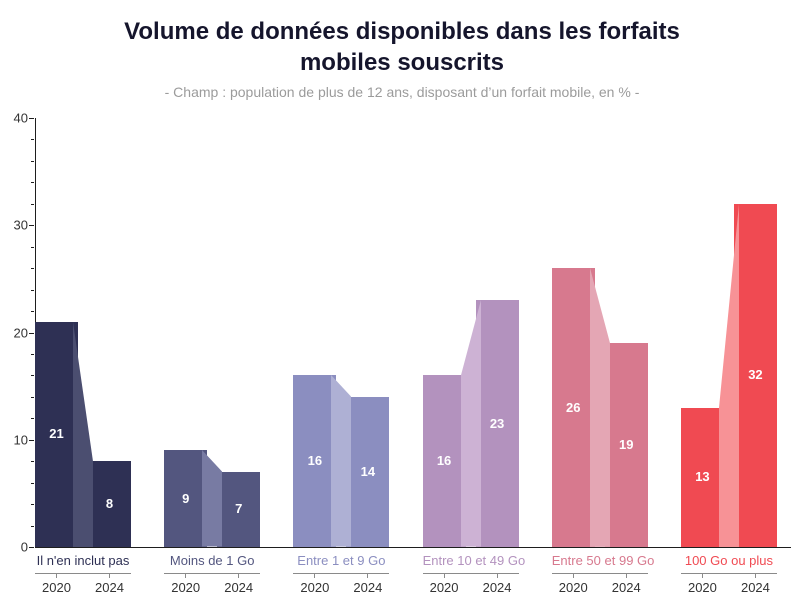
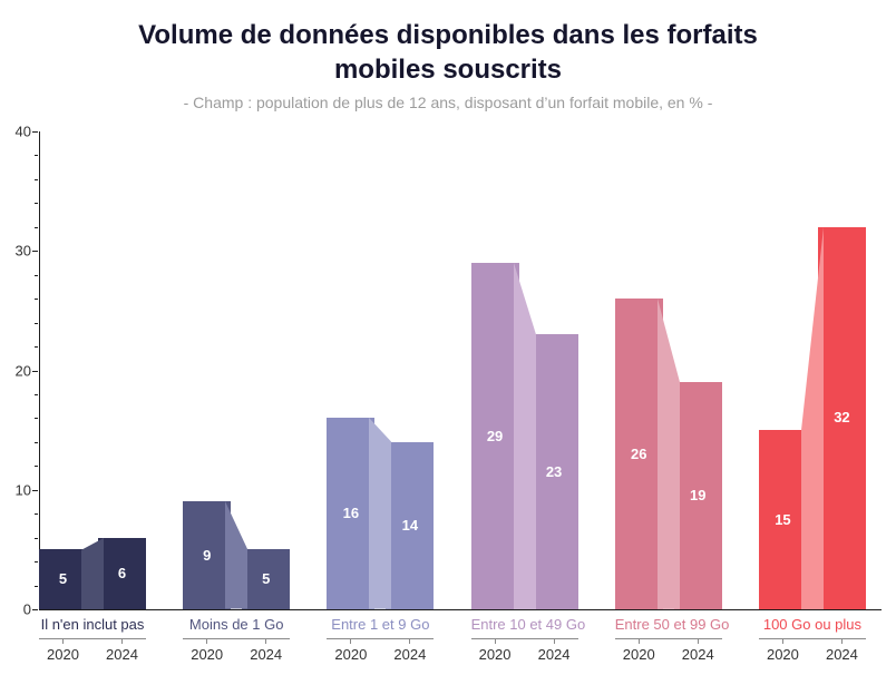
2020/Il n'en inclut pas: 21 -> 5
2024/Il n'en inclut pas: 8 -> 6
2024/Moins de 1 Go: 7 -> 5
2020/Entre 10 et 49 Go: 16 -> 29
2020/100 Go ou plus: 13 -> 15
